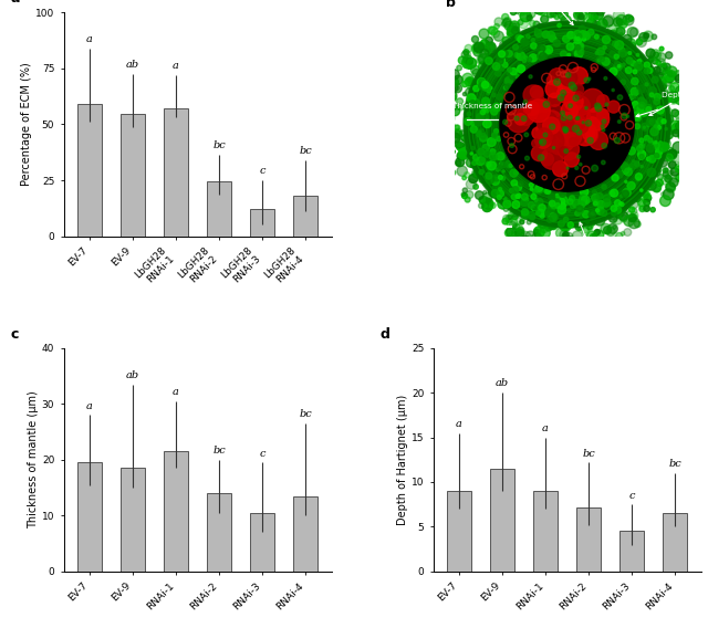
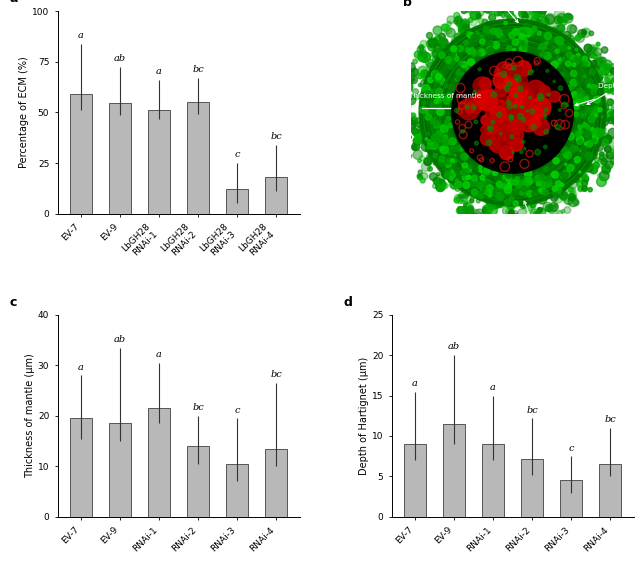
LbGH28 RNAi-1: 57.0 -> 51.0
LbGH28 RNAi-2: 24.5 -> 55.0
